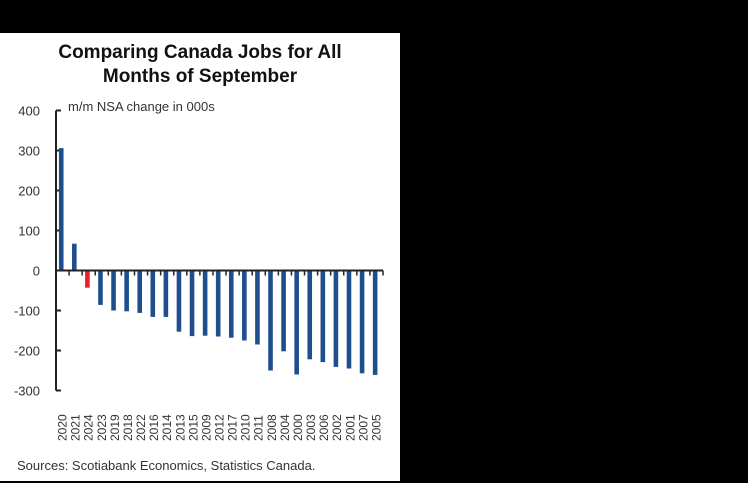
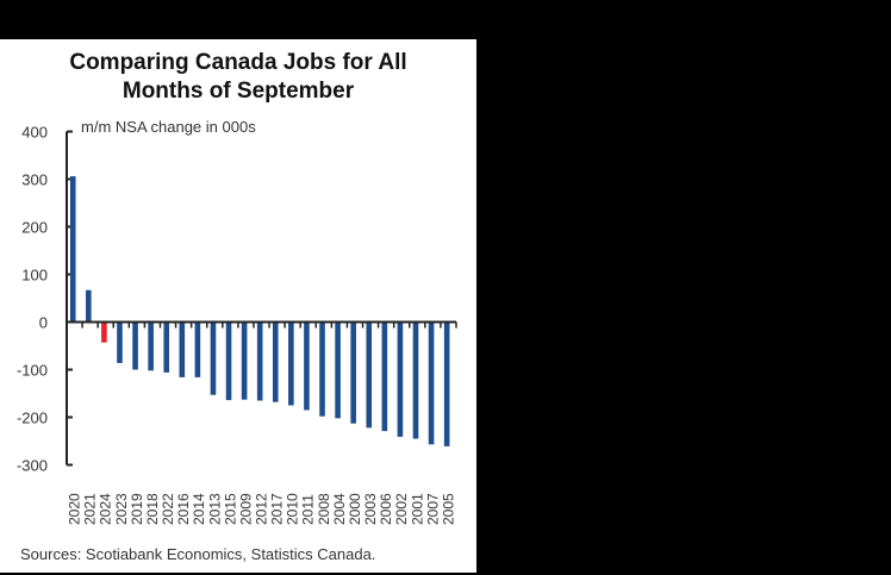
2008: -250 -> -200
2000: -260 -> -210
